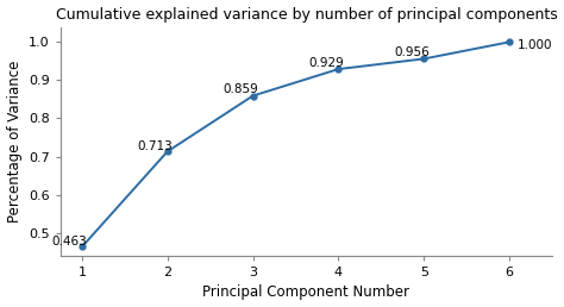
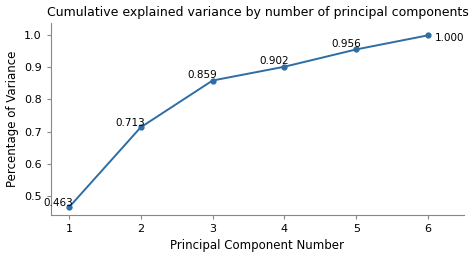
4: 0.929 -> 0.902
